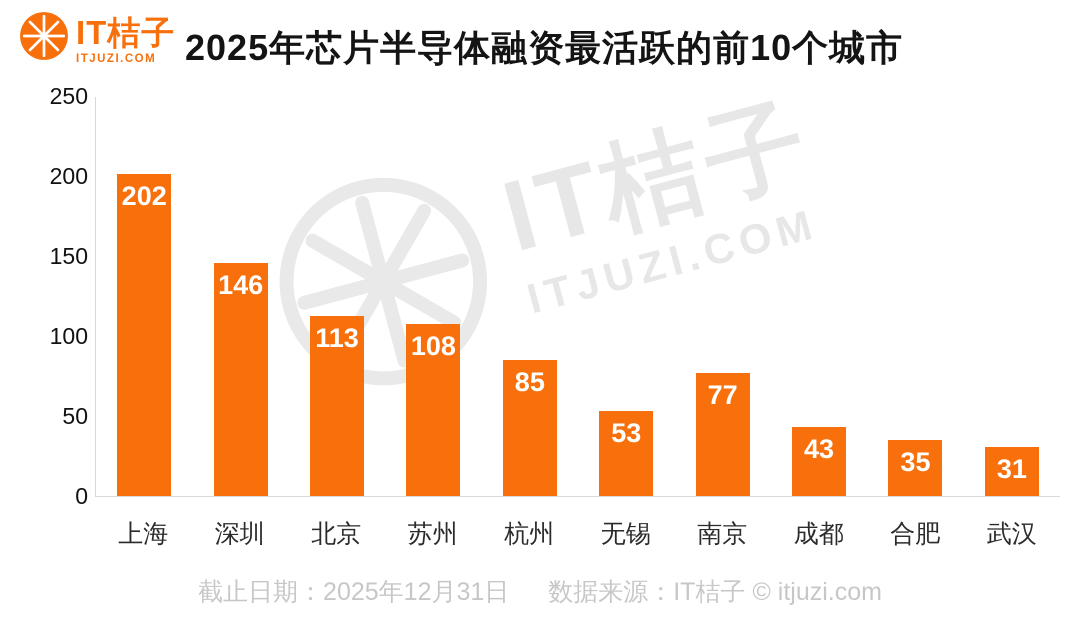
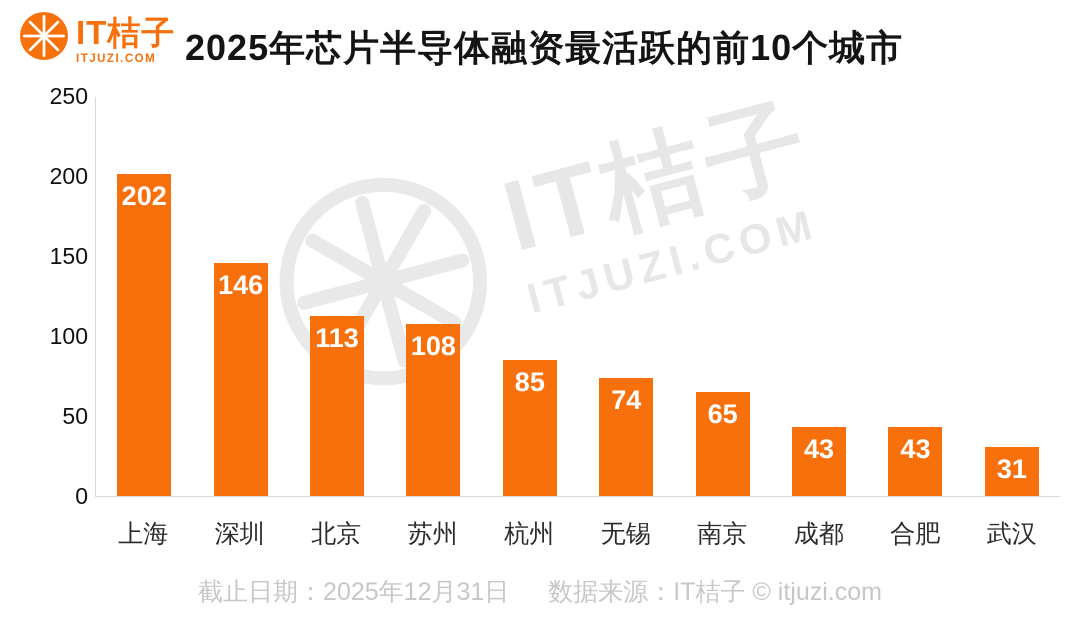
无锡: 53 -> 74
南京: 77 -> 65
合肥: 35 -> 43
